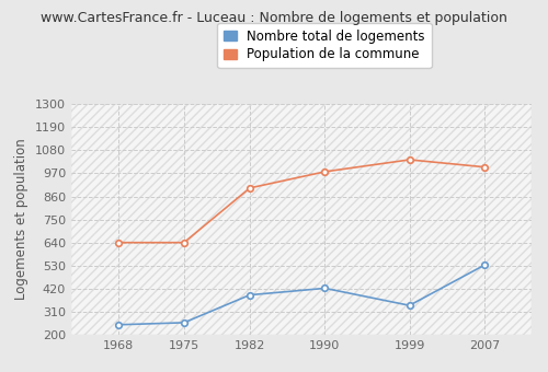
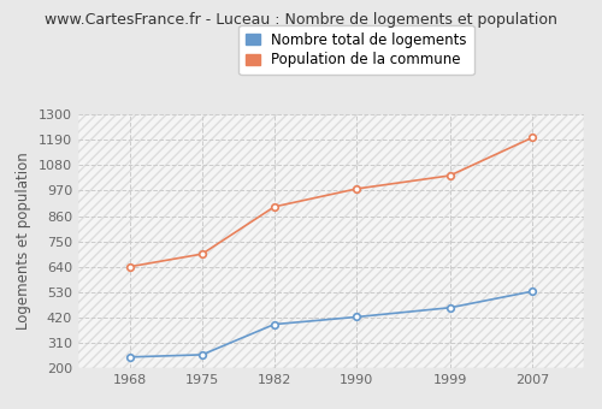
Population de la commune/1975: 640 -> 700
Nombre total de logements/1999: 340 -> 460
Population de la commune/2007: 1000 -> 1200
